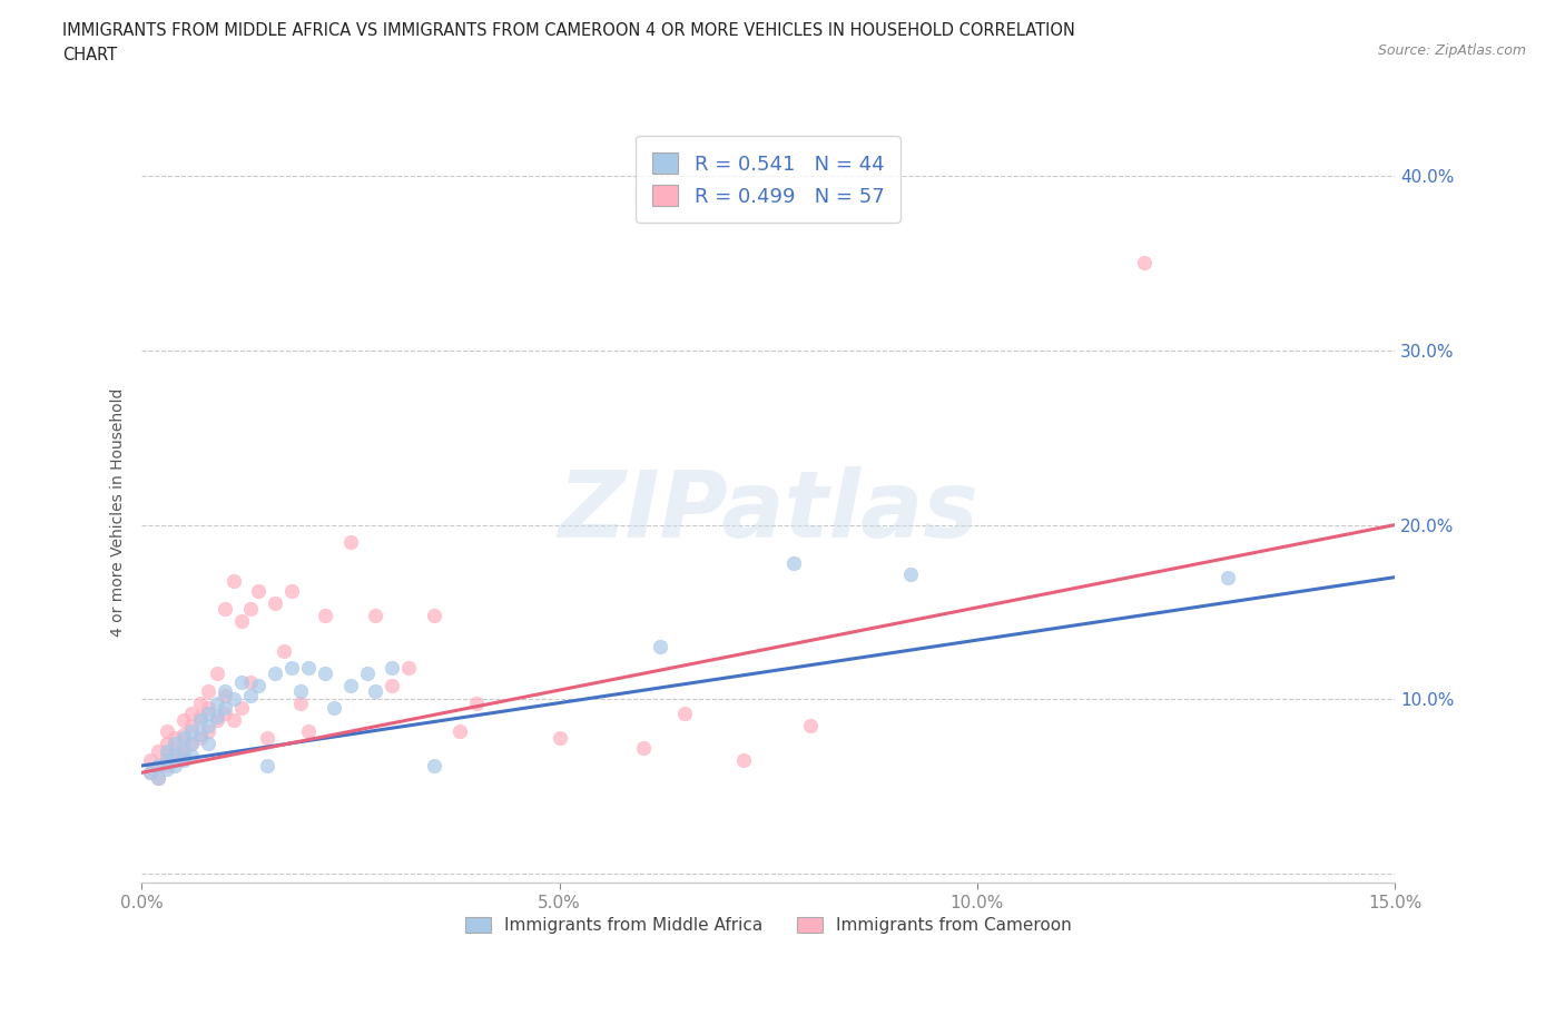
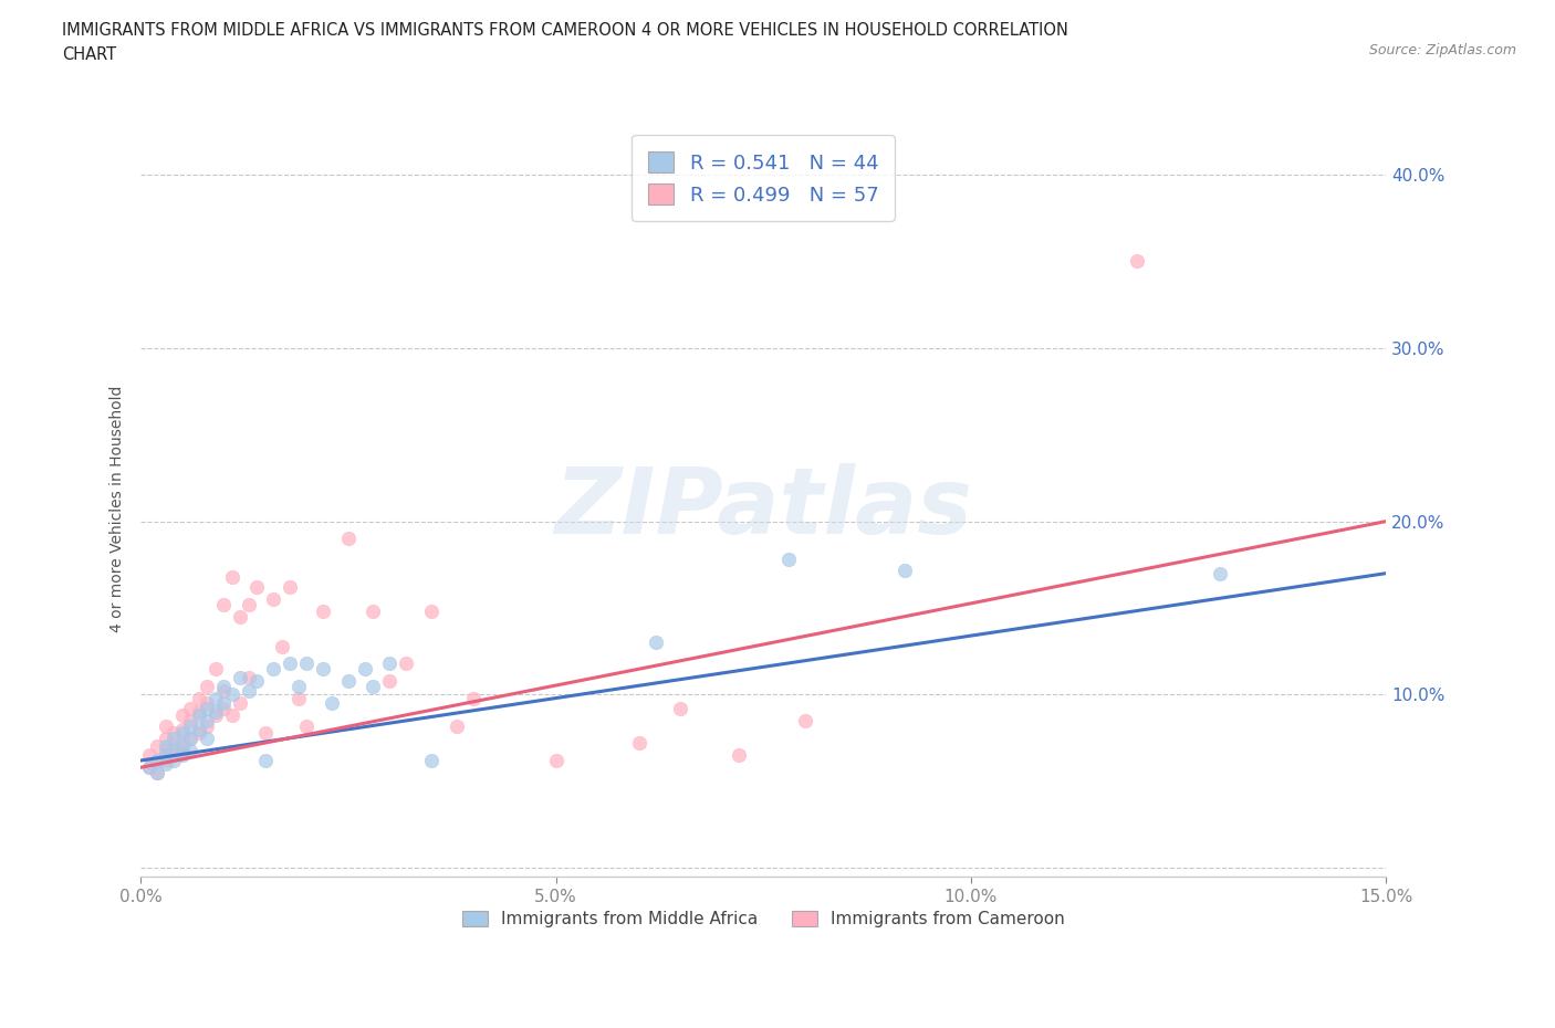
Immigrants from Cameroon/5.0%: 7.8% -> 6.2%
